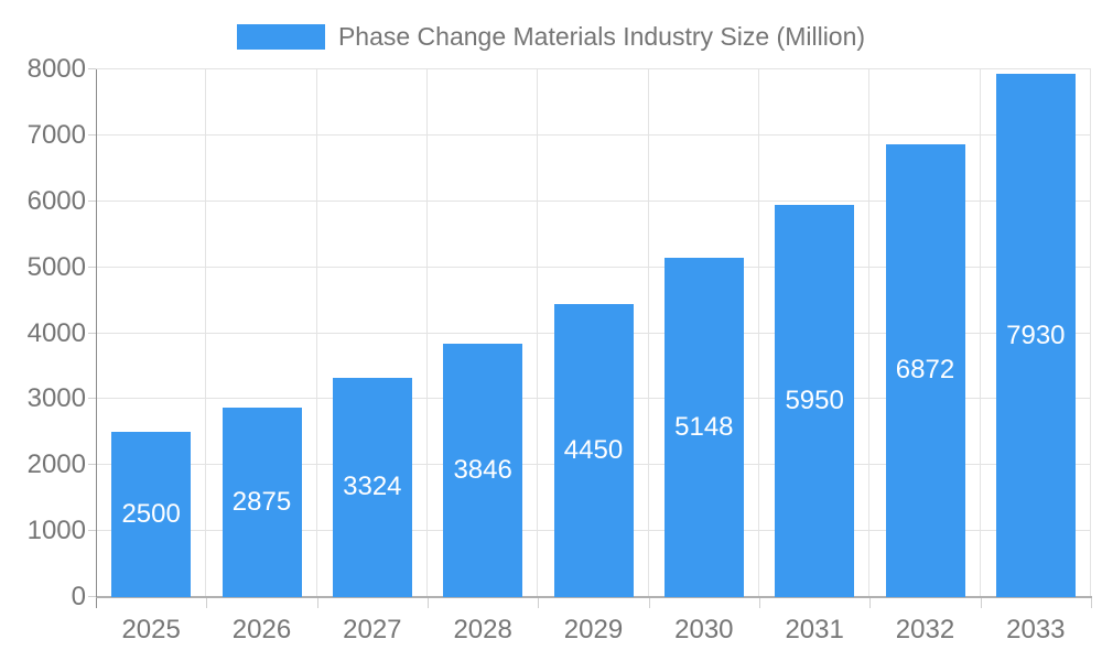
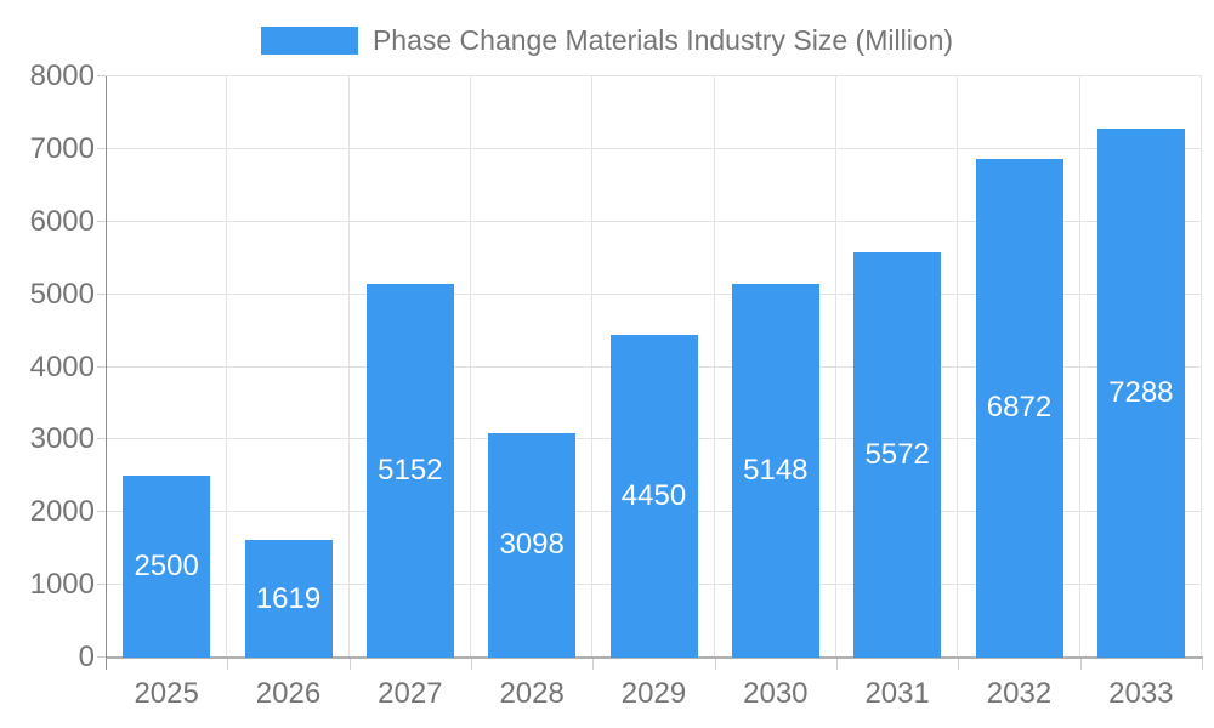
2026: 2875 -> 1619
2027: 3324 -> 5152
2028: 3846 -> 3098
2031: 5950 -> 5572
2033: 7930 -> 7288
